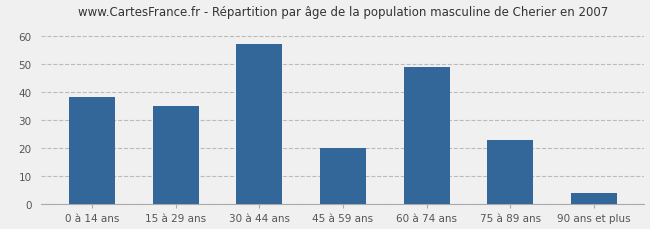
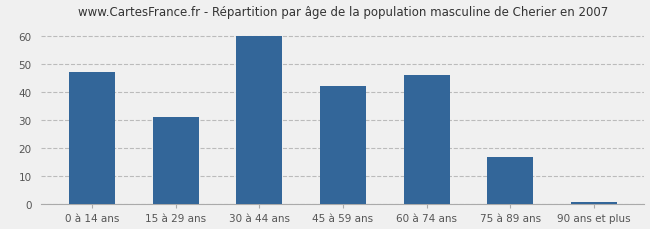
0 à 14 ans: 38 -> 47
15 à 29 ans: 35 -> 31
30 à 44 ans: 57 -> 60
45 à 59 ans: 20 -> 42
60 à 74 ans: 49 -> 46
75 à 89 ans: 23 -> 17
90 ans et plus: 4 -> 1
